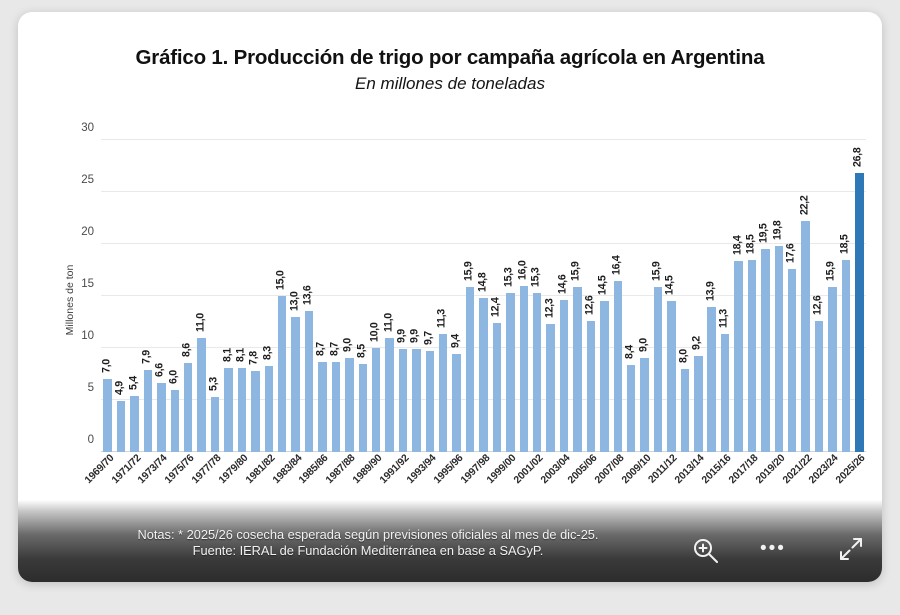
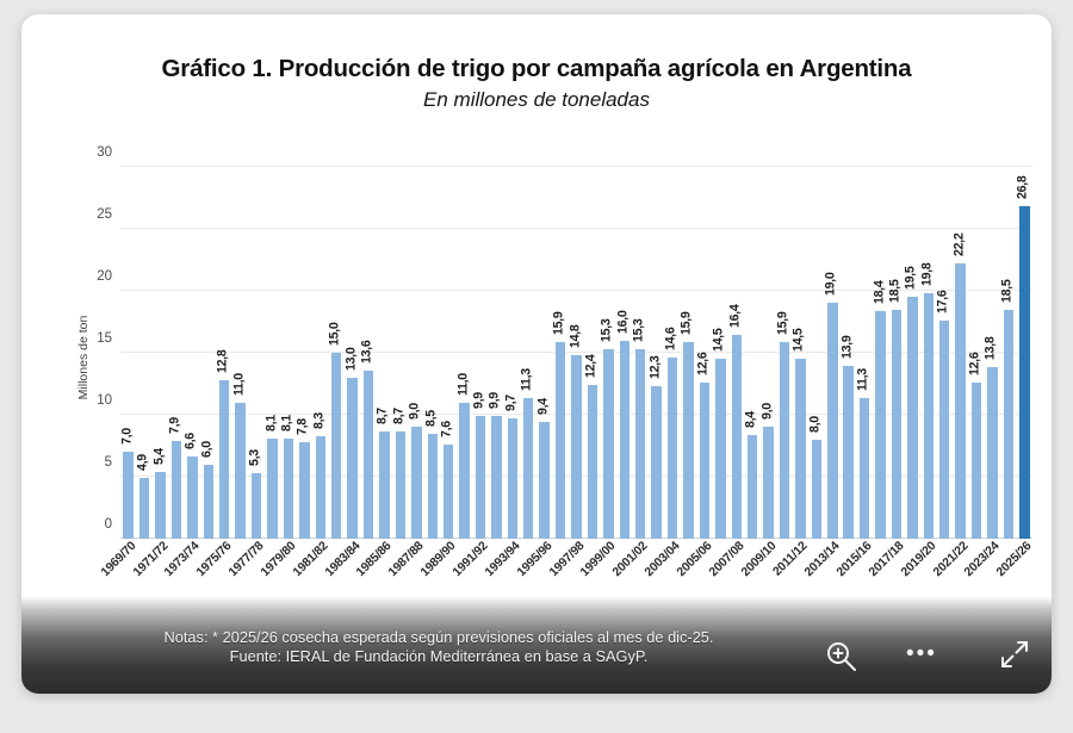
1975/76: 8,6 -> 12,8
1989/90: 10,0 -> 7,6
2013/14: 9,2 -> 19,0
2023/24: 15,9 -> 13,8
